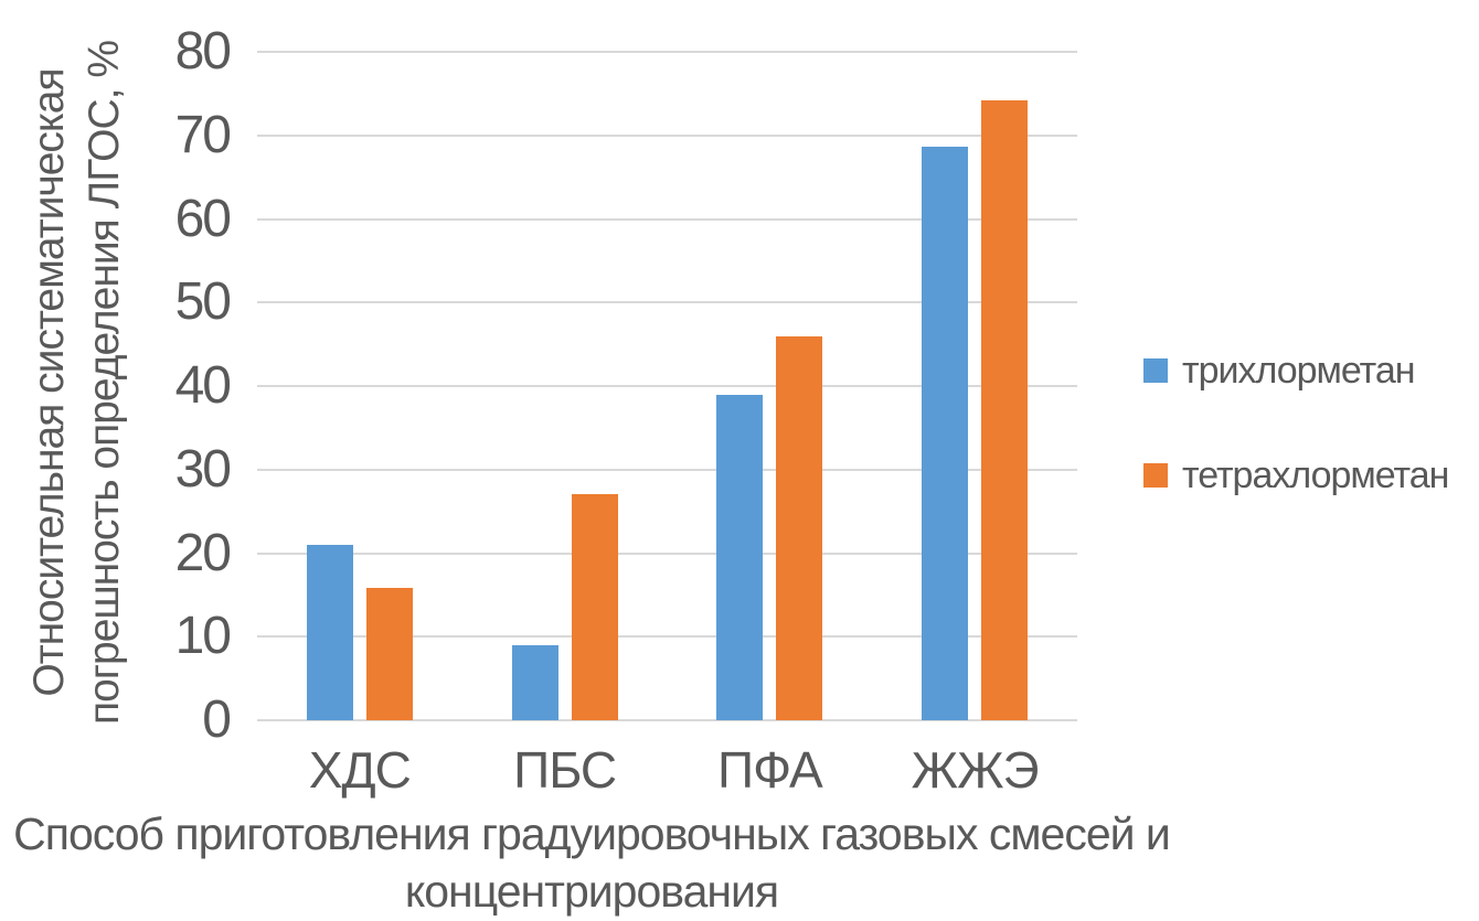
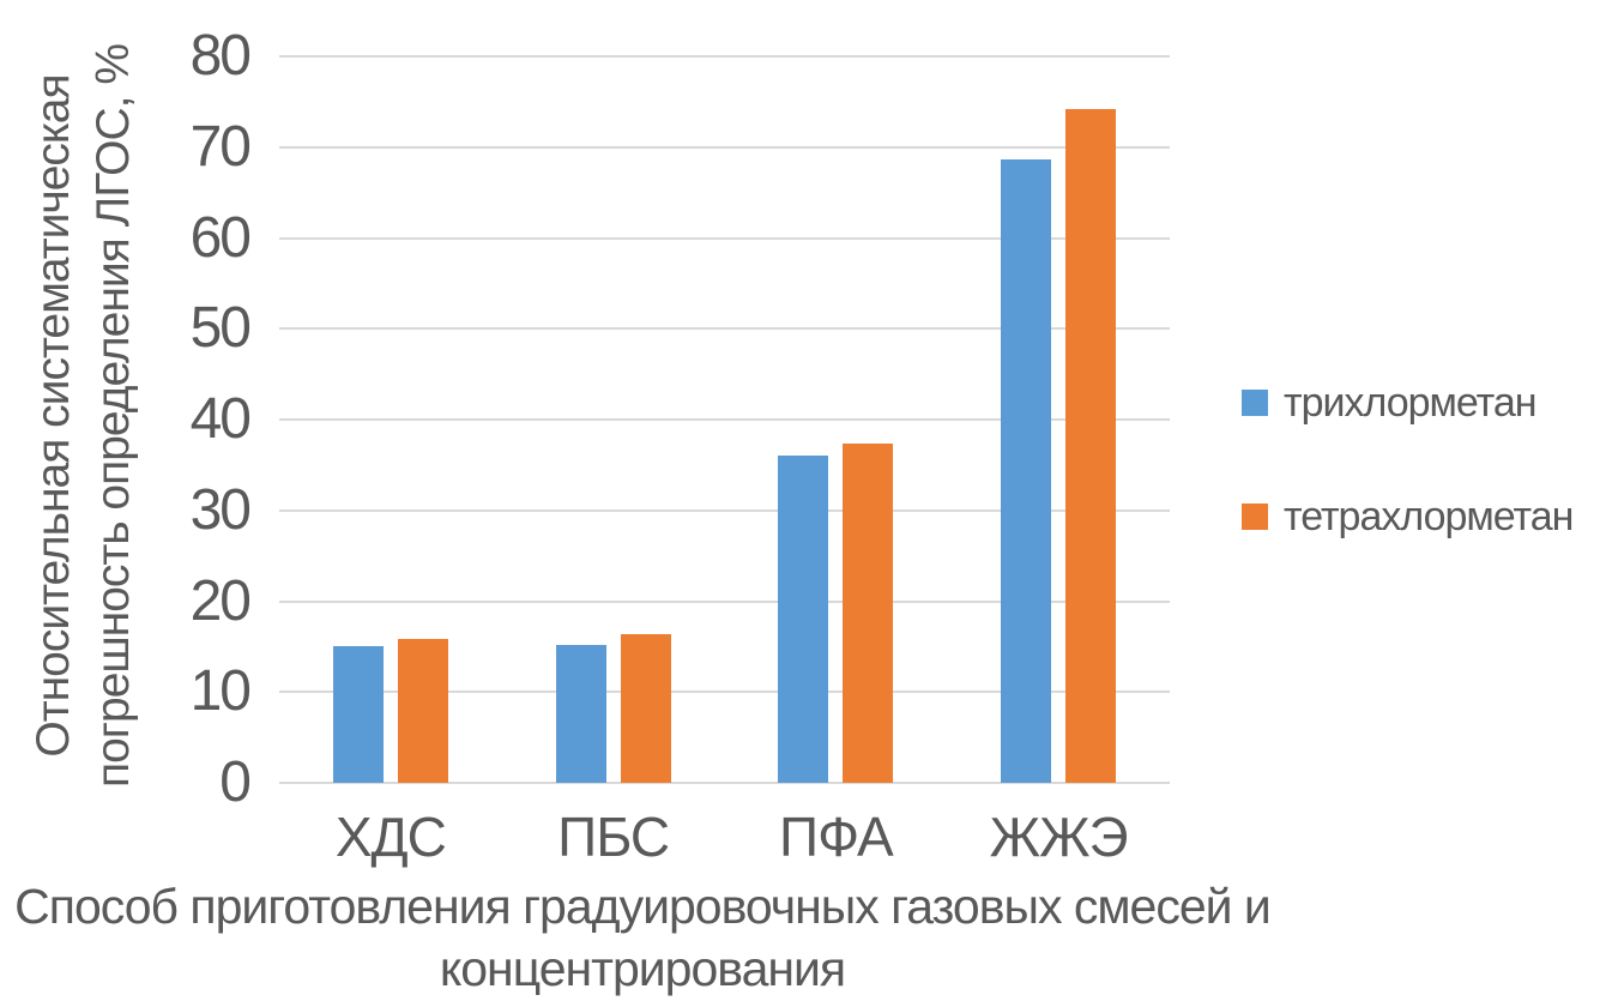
трихлорметан/ХДС: 21 -> 15
трихлорметан/ПБС: 9 -> 15
тетрахлорметан/ПБС: 27 -> 16
трихлорметан/ПФА: 39 -> 36
тетрахлорметан/ПФА: 46 -> 37
